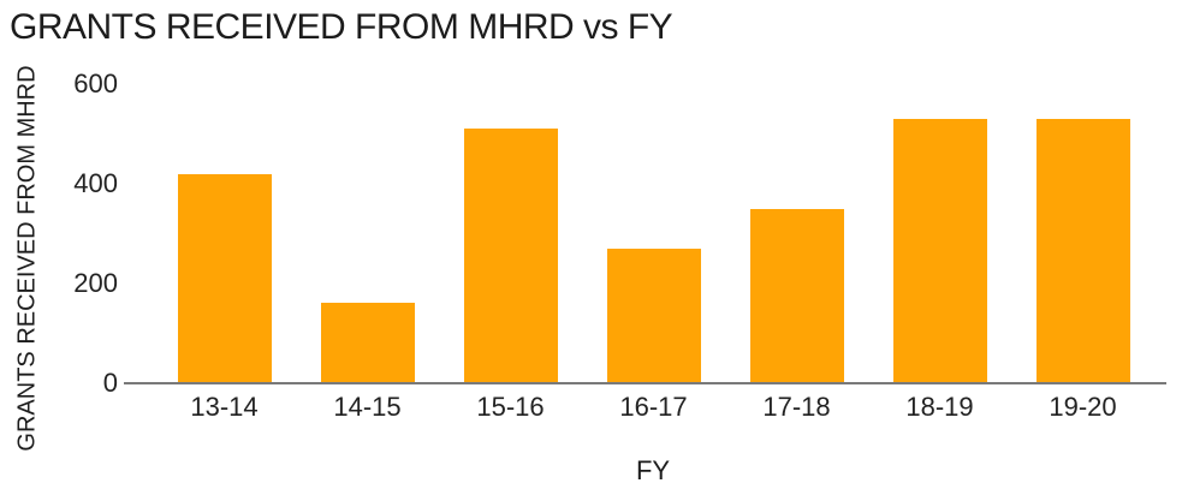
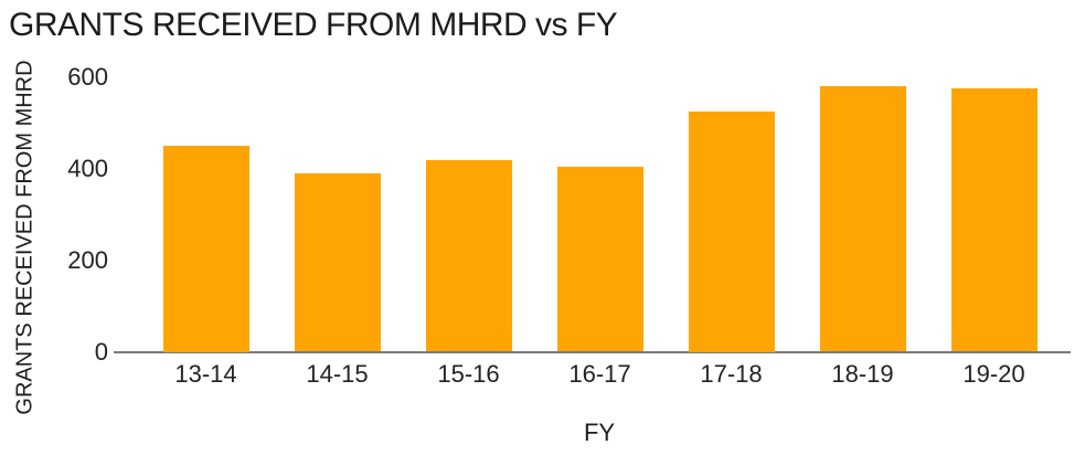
13-14: 420 -> 450
14-15: 160 -> 390
15-16: 510 -> 420
16-17: 270 -> 400
17-18: 350 -> 520
18-19: 530 -> 580
19-20: 530 -> 580
